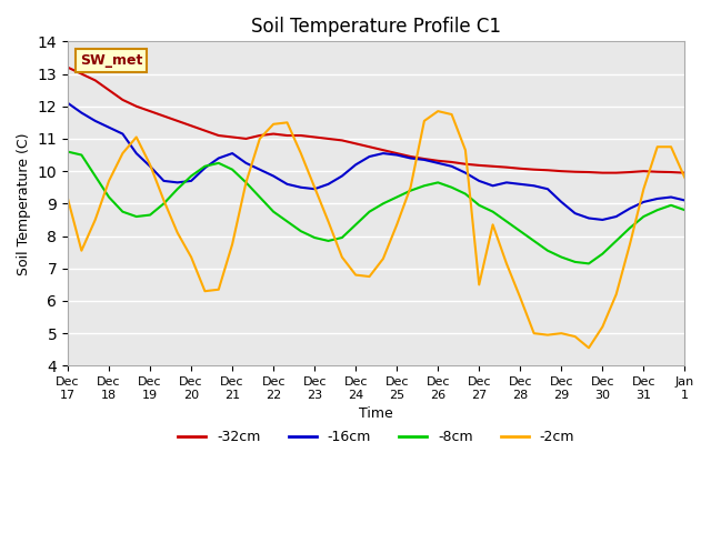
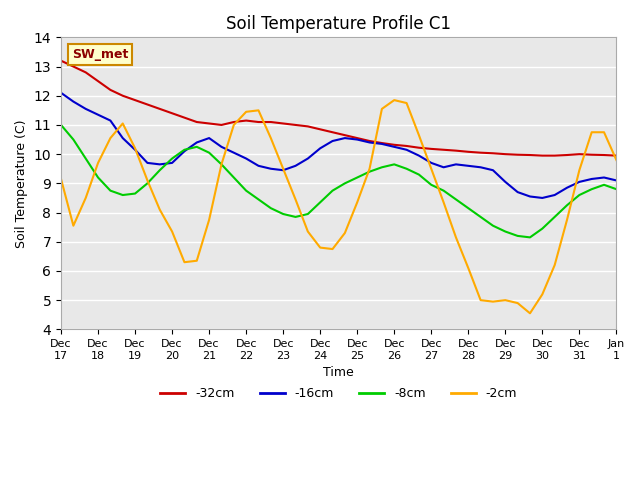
-8cm/Dec 17: 10.60 -> 11.00
-2cm/Dec 27: 6.50 -> 9.50
